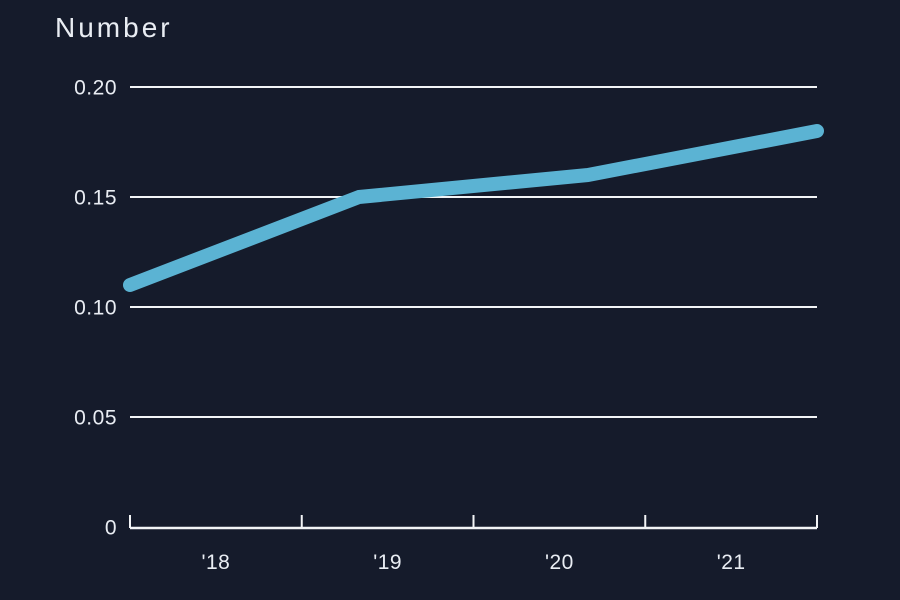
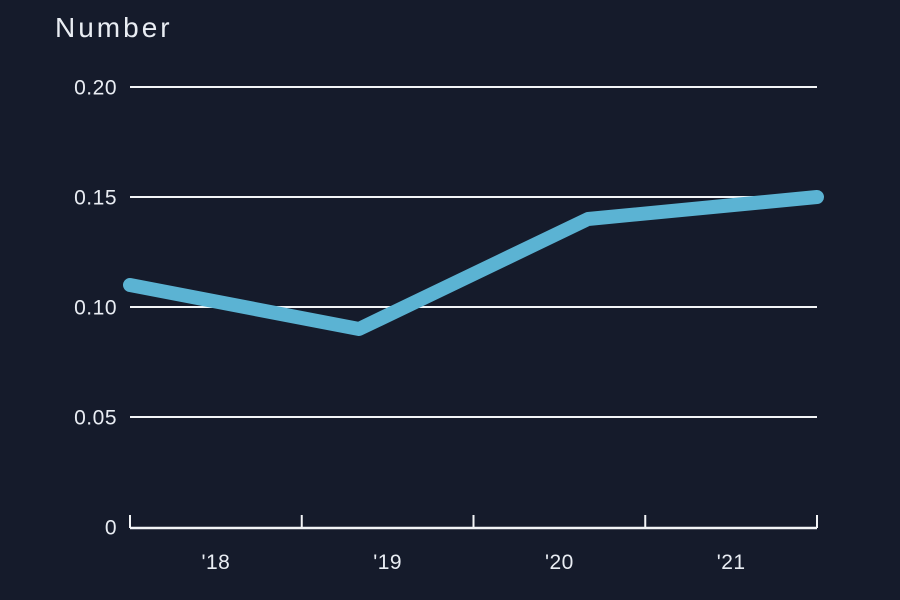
'19: 0.15 -> 0.09
'20: 0.16 -> 0.14
'21: 0.18 -> 0.15
